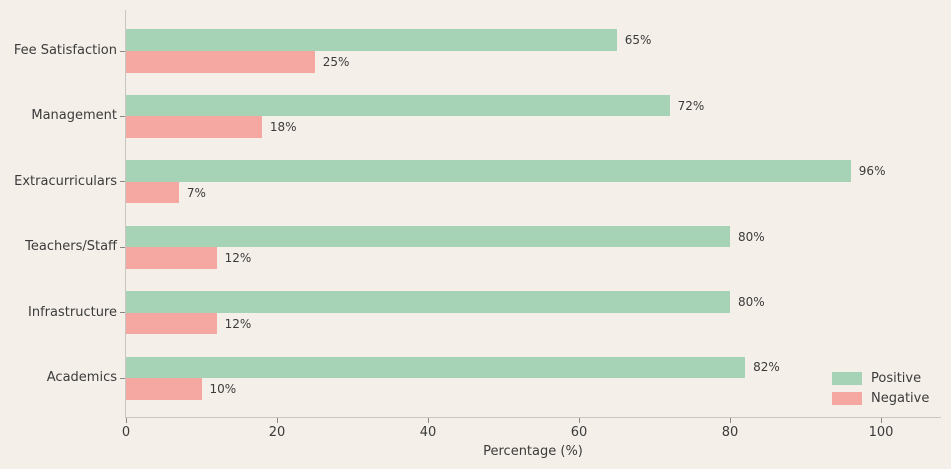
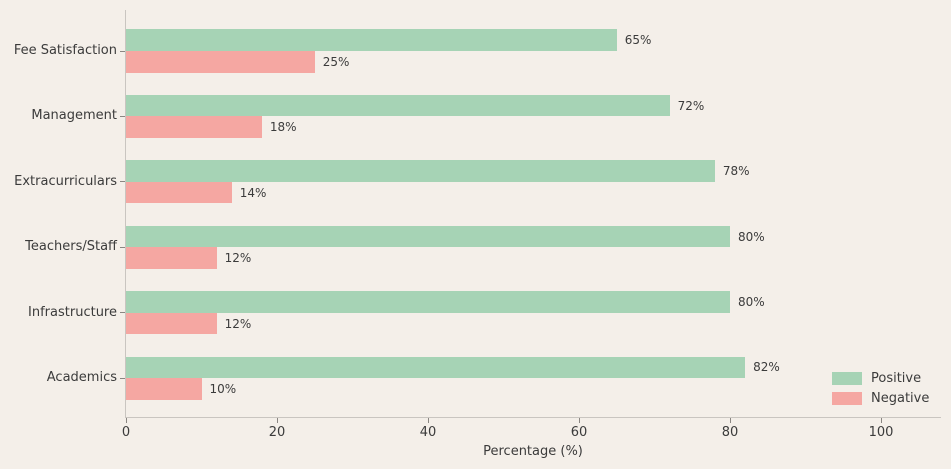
Positive/Extracurriculars: 96% -> 78%
Negative/Extracurriculars: 7% -> 14%
